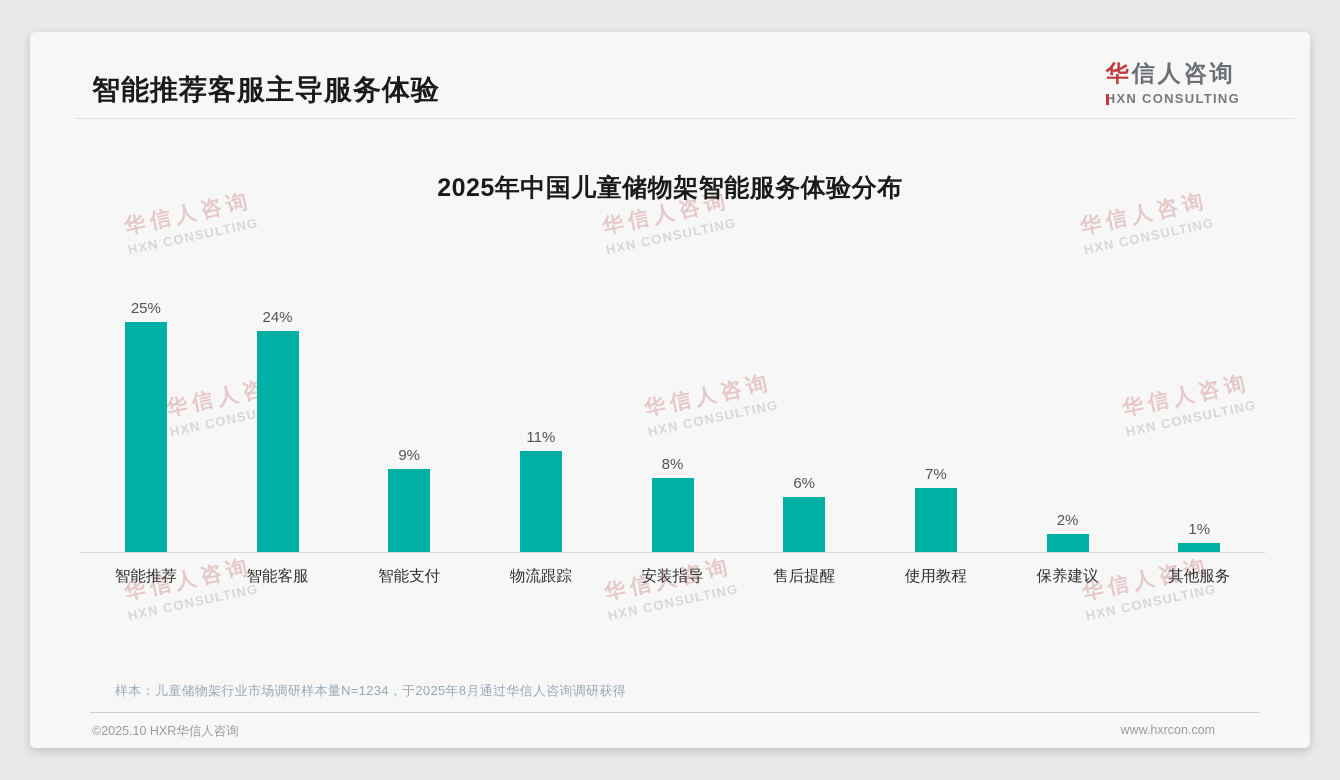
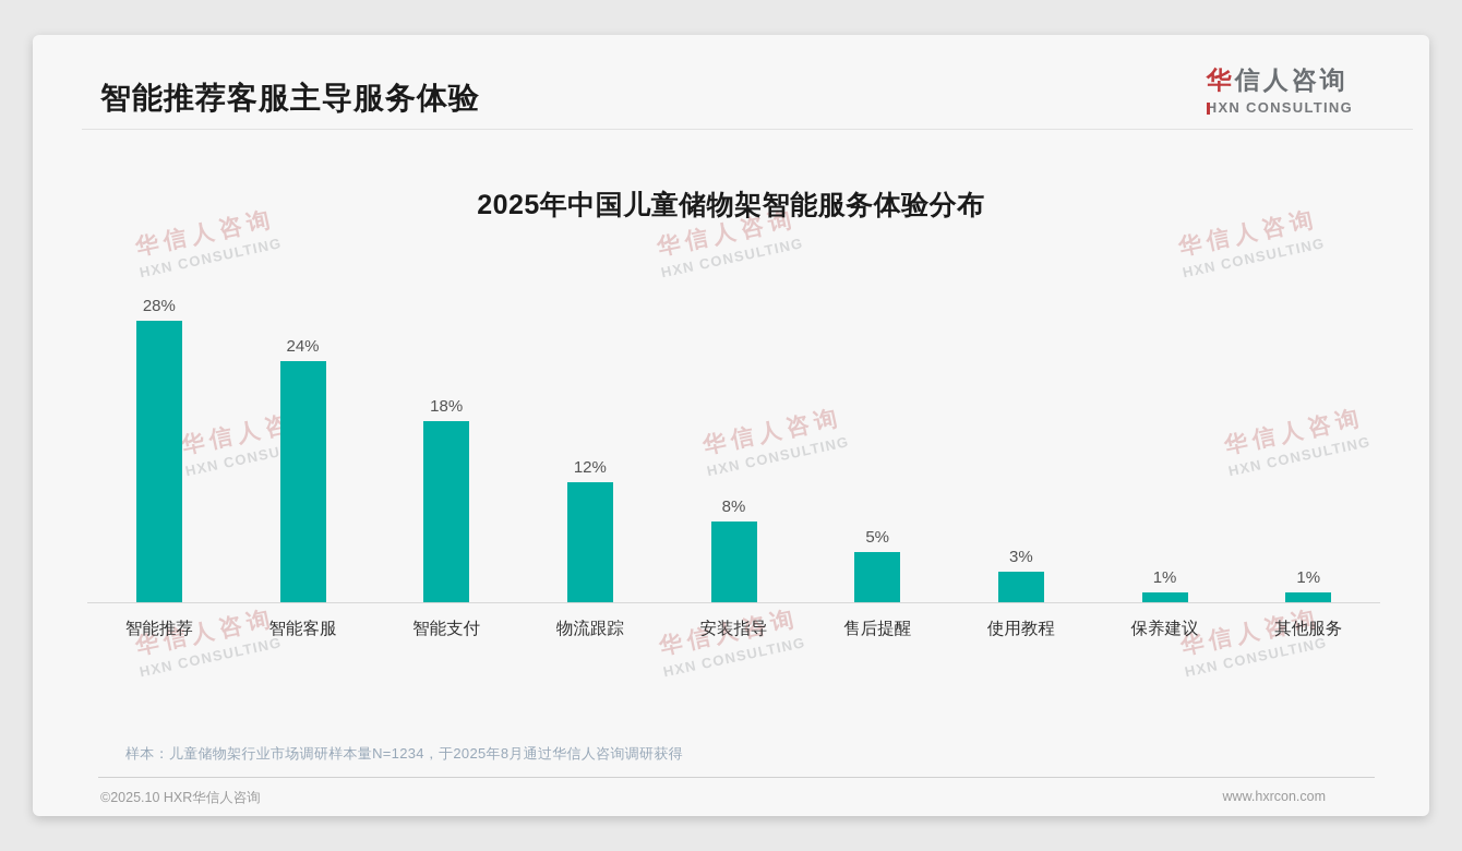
智能推荐: 25% -> 28%
智能支付: 9% -> 18%
物流跟踪: 11% -> 12%
售后提醒: 6% -> 5%
使用教程: 7% -> 3%
保养建议: 2% -> 1%
